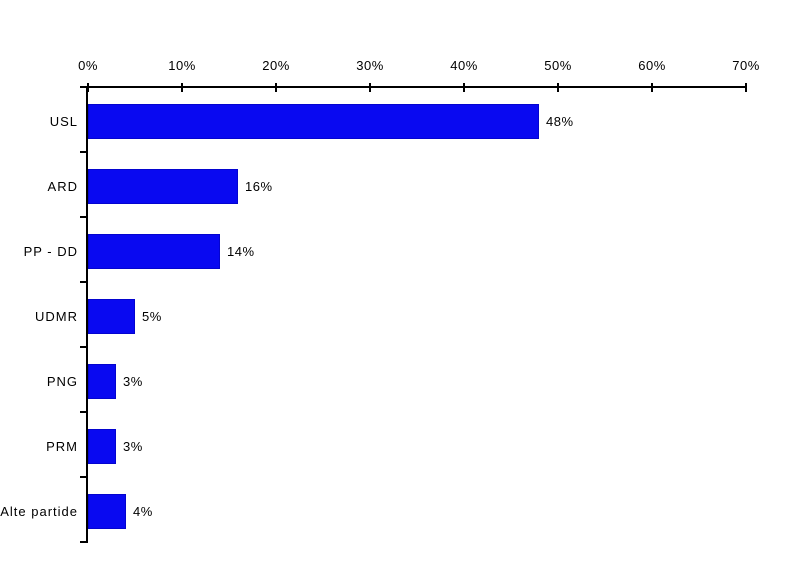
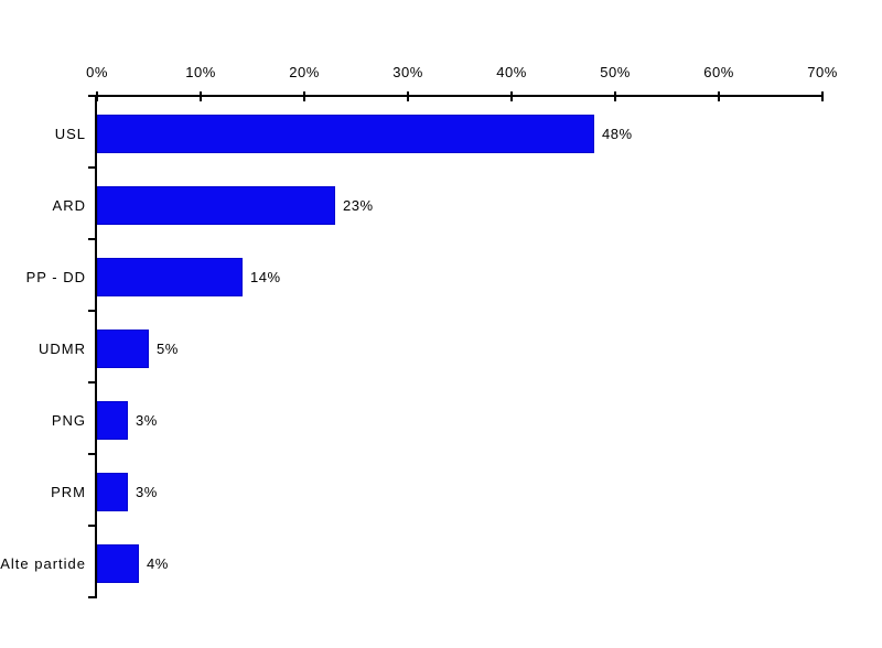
ARD: 16% -> 23%
